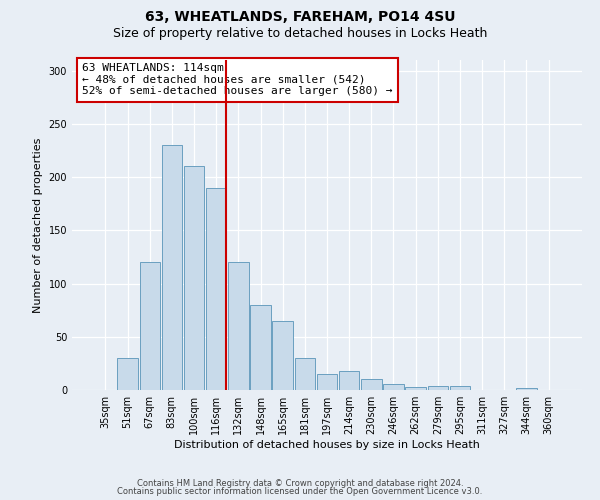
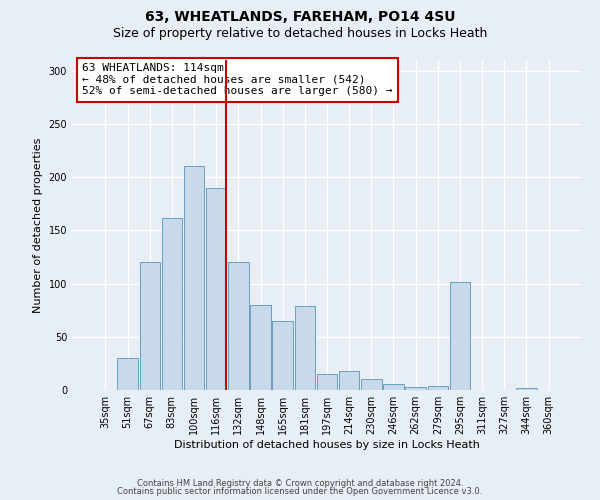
83sqm: 230 -> 162
181sqm: 30 -> 79
295sqm: 4 -> 101
